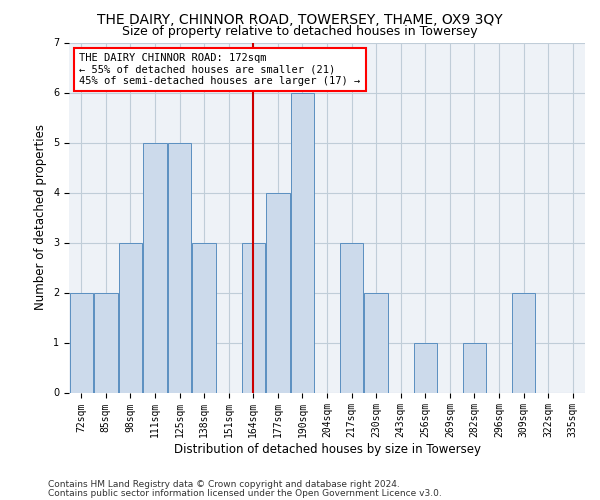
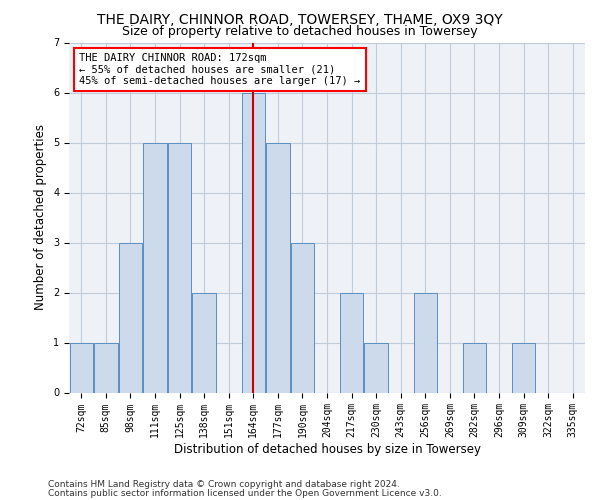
72sqm: 2 -> 1
85sqm: 2 -> 1
138sqm: 3 -> 2
164sqm: 3 -> 6
177sqm: 4 -> 5
190sqm: 6 -> 3
217sqm: 3 -> 2
230sqm: 2 -> 1
256sqm: 1 -> 2
309sqm: 2 -> 1
